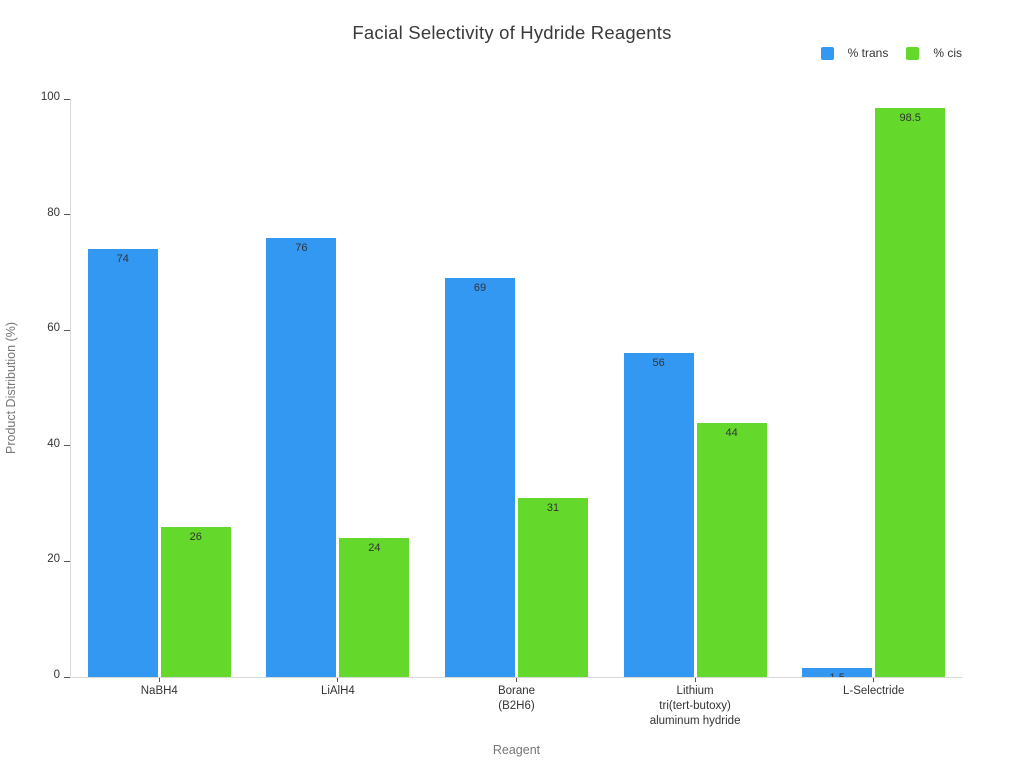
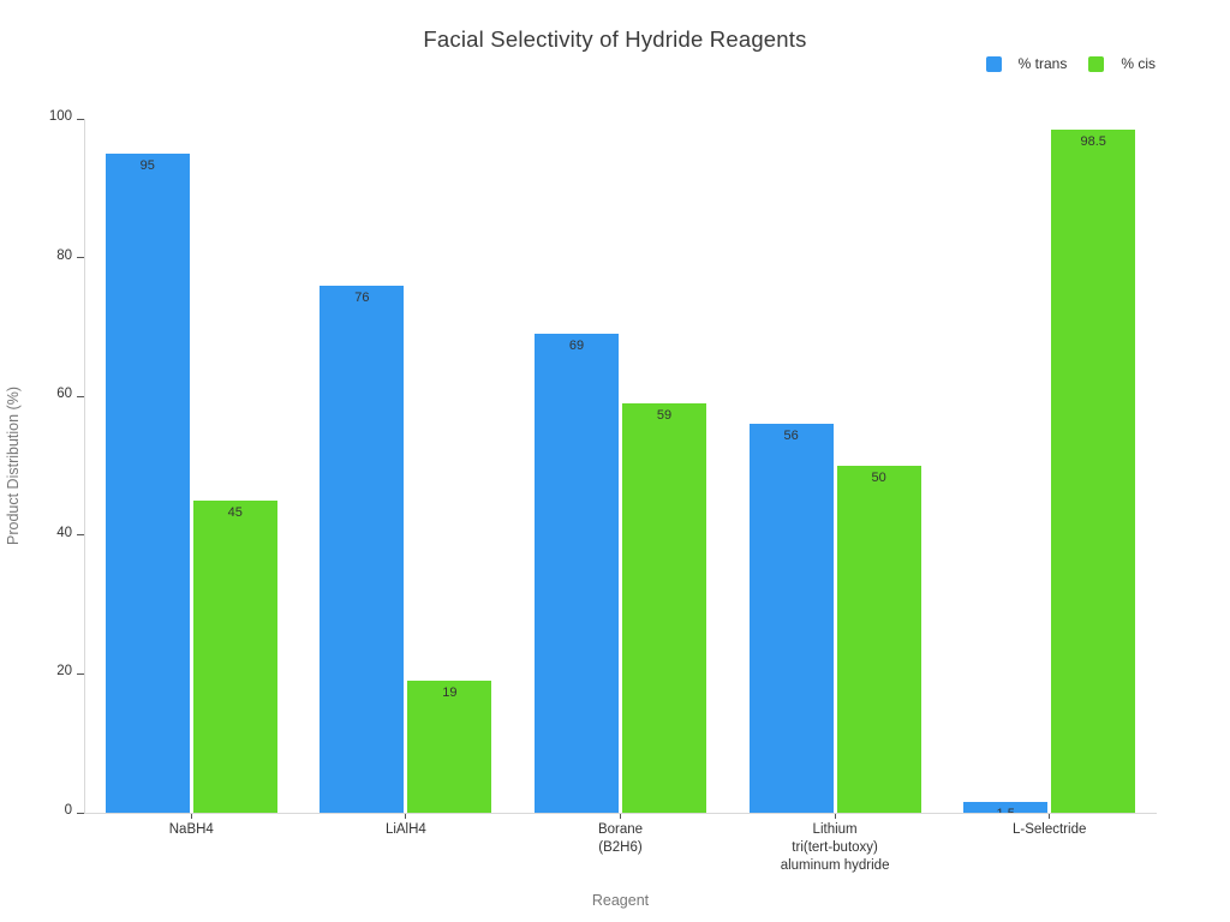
% trans/NaBH4: 74 -> 95
% cis/NaBH4: 26 -> 45
% cis/LiAlH4: 24 -> 19
% cis/Borane (B2H6): 31 -> 59
% cis/Lithium tri(tert-butoxy) aluminum hydride: 44 -> 50
